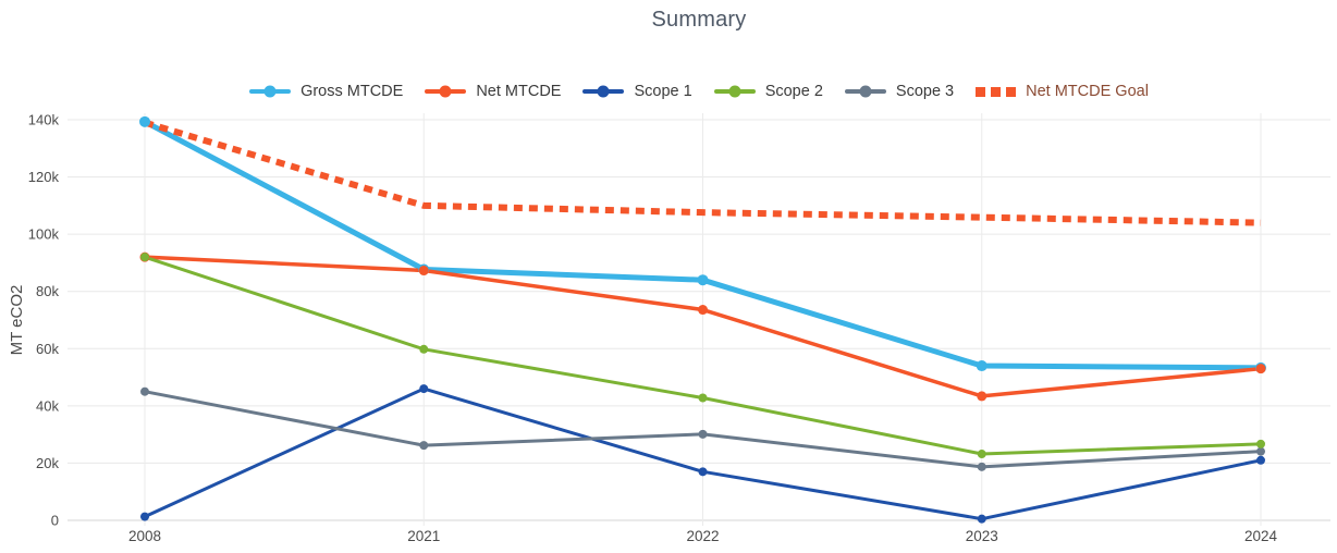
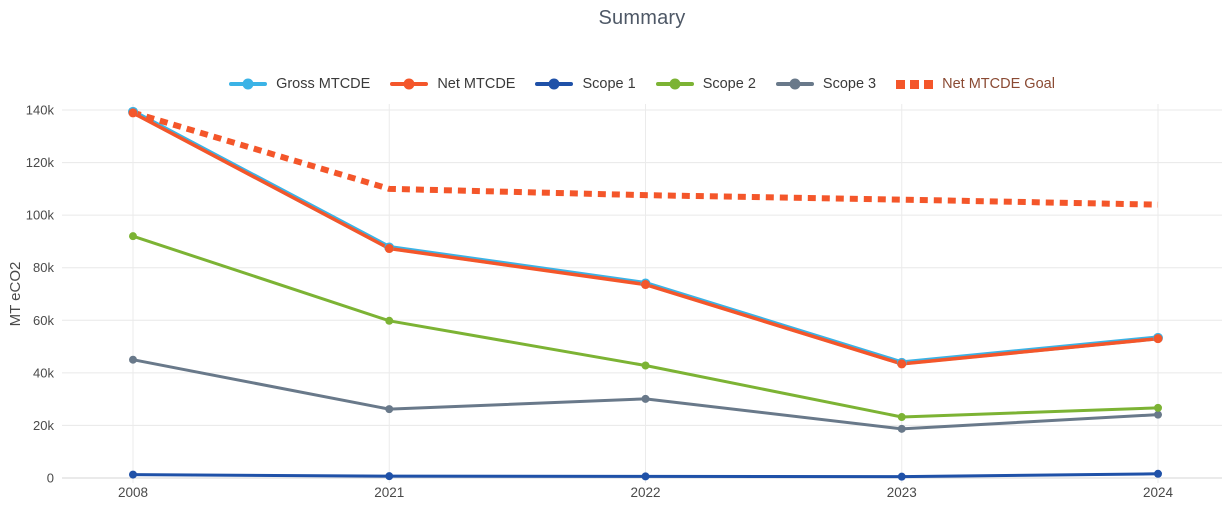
Net MTCDE/2008: 92k -> 139k
Scope 1/2021: 46k -> 1k
Gross MTCDE/2022: 84k -> 74k
Scope 1/2022: 17k -> 1k
Gross MTCDE/2023: 54k -> 44k
Scope 1/2024: 21k -> 2k
